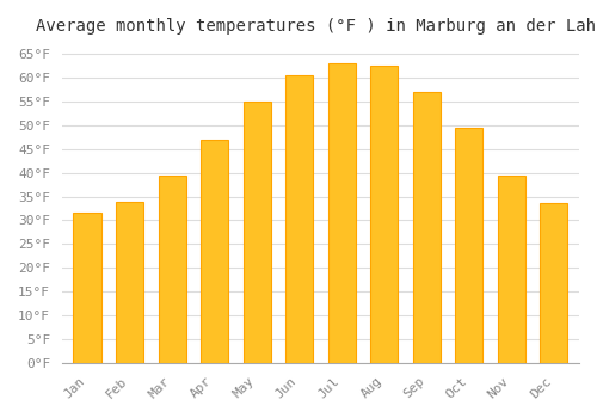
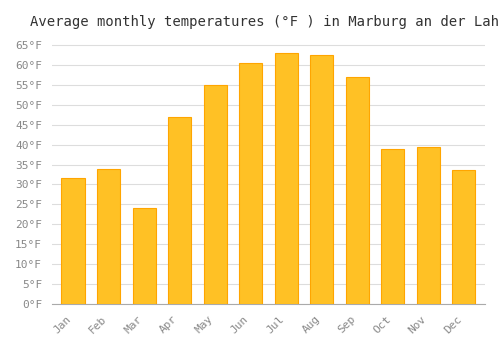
Mar: 39.5°F -> 24.0°F
Oct: 49.5°F -> 39.0°F
